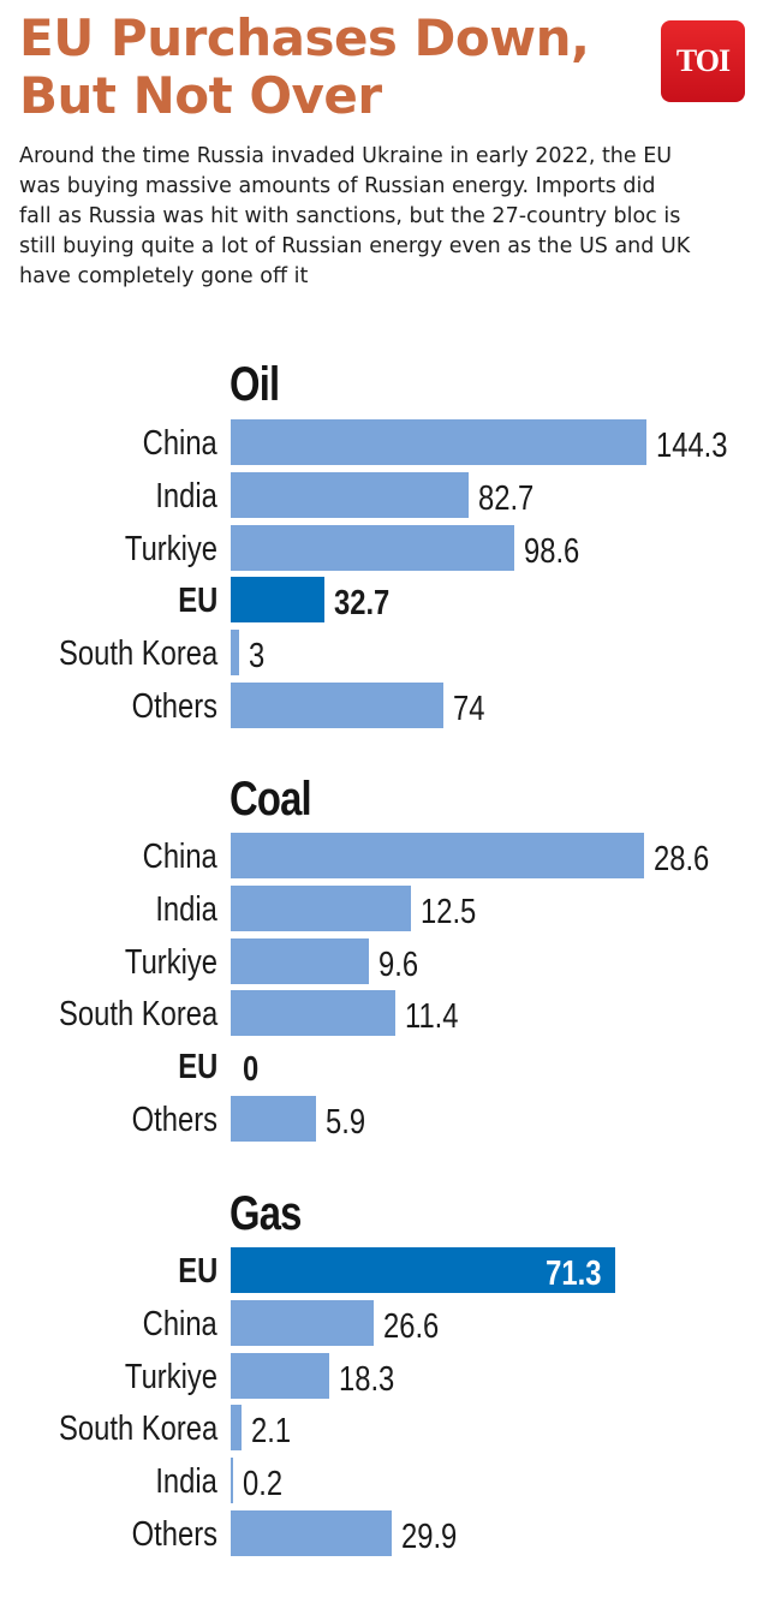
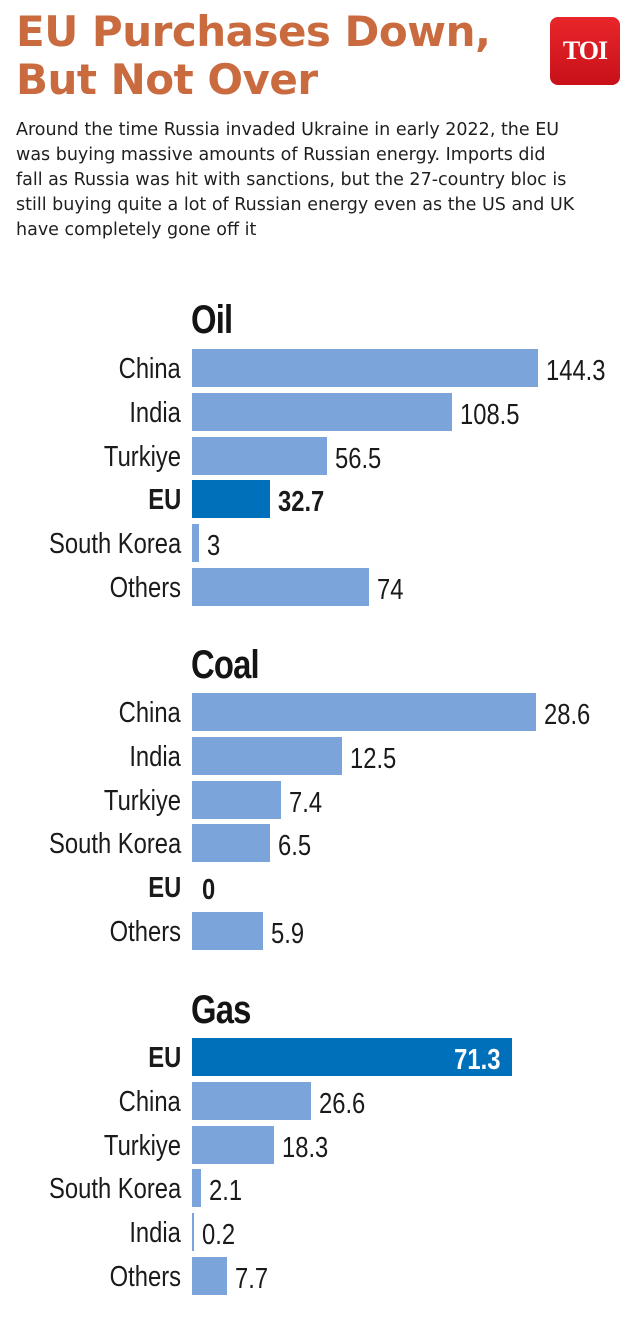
Oil/India: 82.7 -> 108.5
Oil/Turkiye: 98.6 -> 56.5
Coal/Turkiye: 9.6 -> 7.4
Coal/South Korea: 11.4 -> 6.5
Gas/Others: 29.9 -> 7.7
